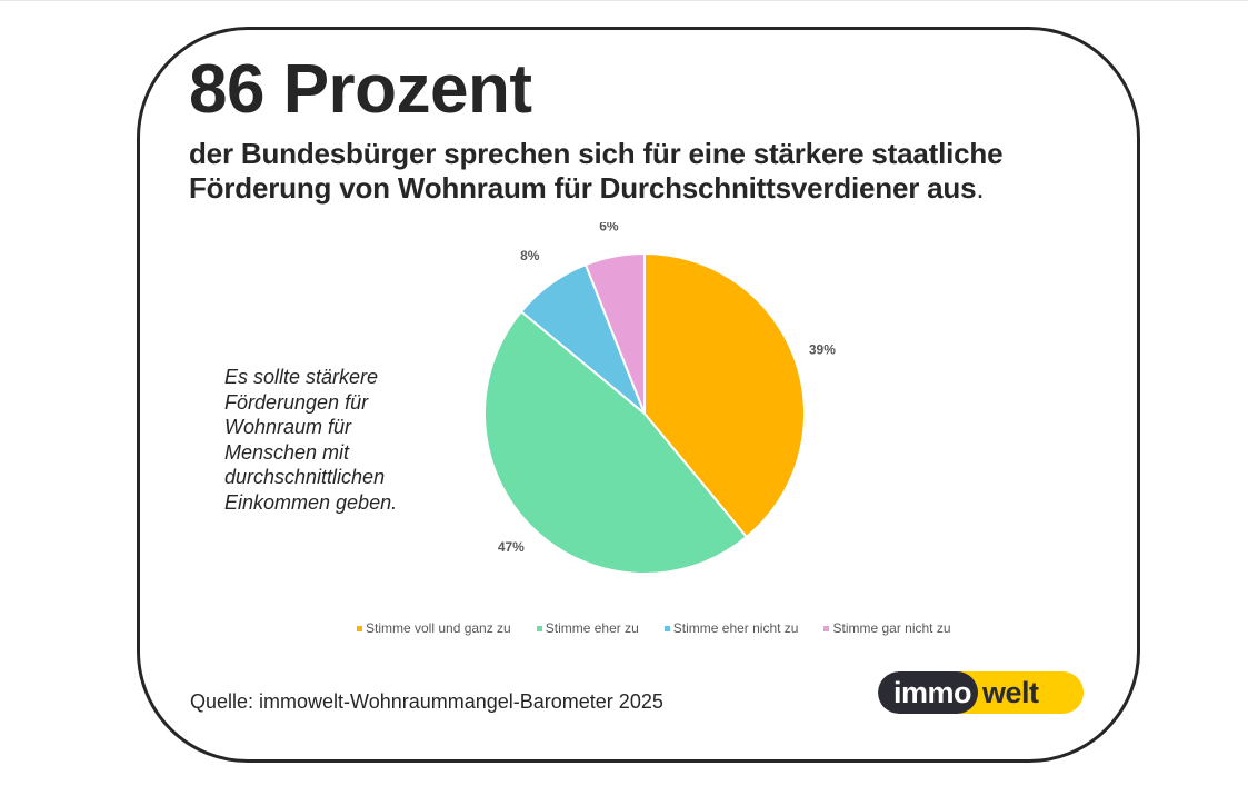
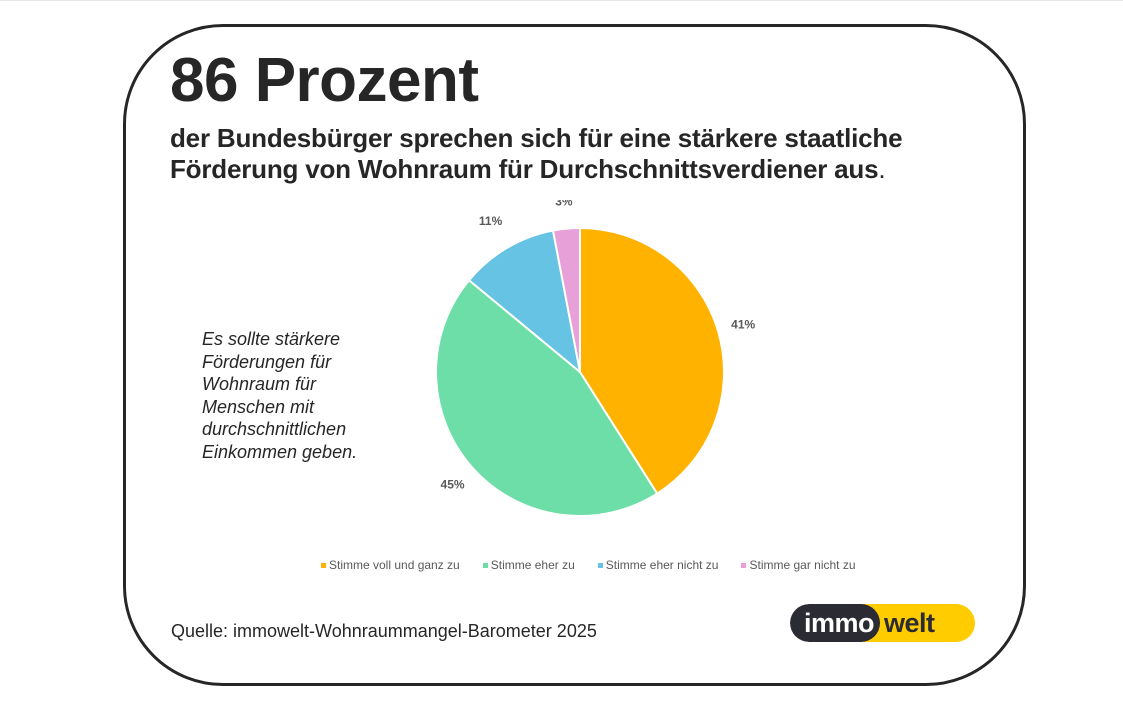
Stimme voll und ganz zu: 39% -> 41%
Stimme eher zu: 47% -> 45%
Stimme eher nicht zu: 8% -> 11%
Stimme gar nicht zu: 6% -> 3%
